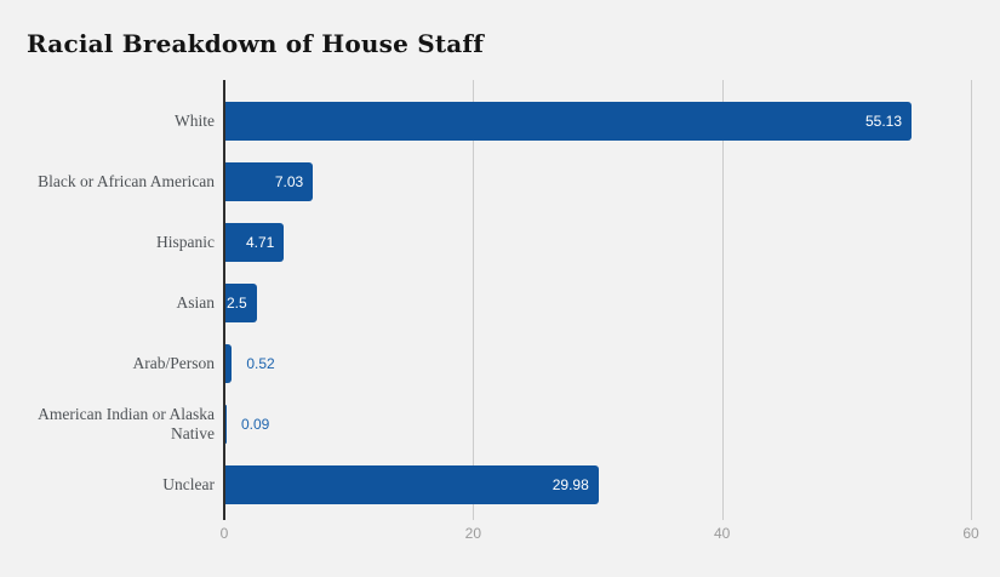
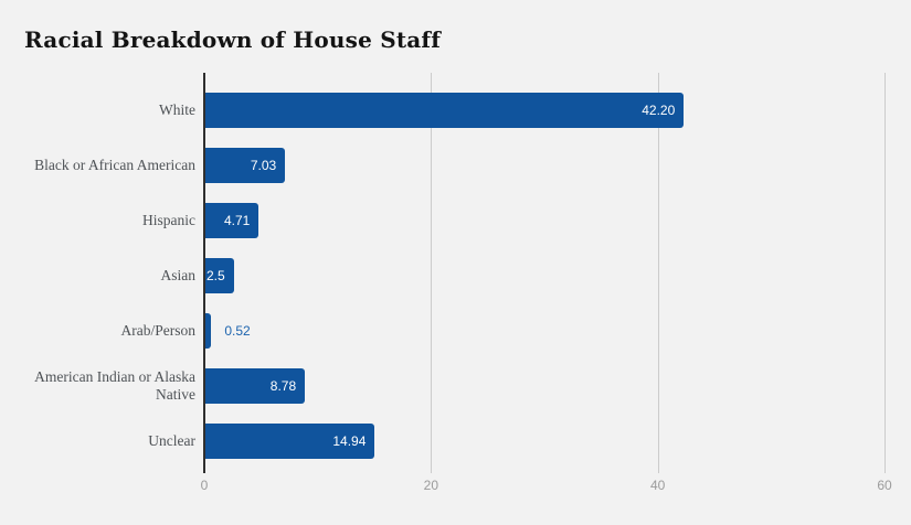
White: 55.13 -> 42.20
American Indian or Alaska Native: 0.09 -> 8.78
Unclear: 29.98 -> 14.94
